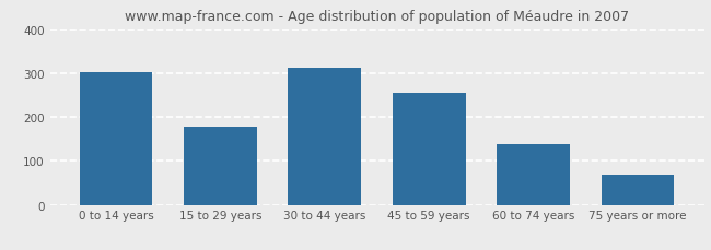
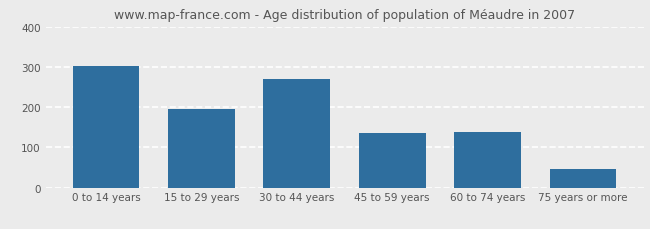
15 to 29 years: 178 -> 195
30 to 44 years: 311 -> 270
45 to 59 years: 255 -> 135
75 years or more: 68 -> 45
